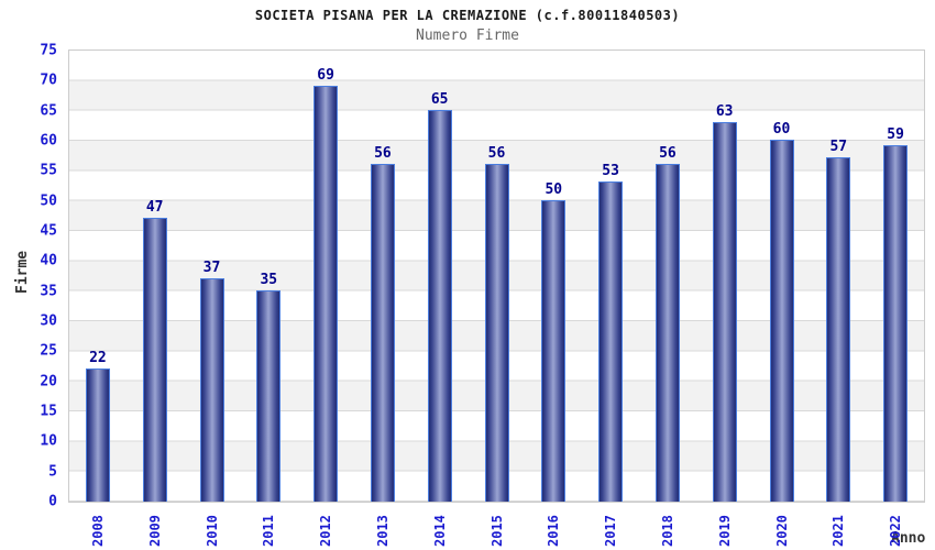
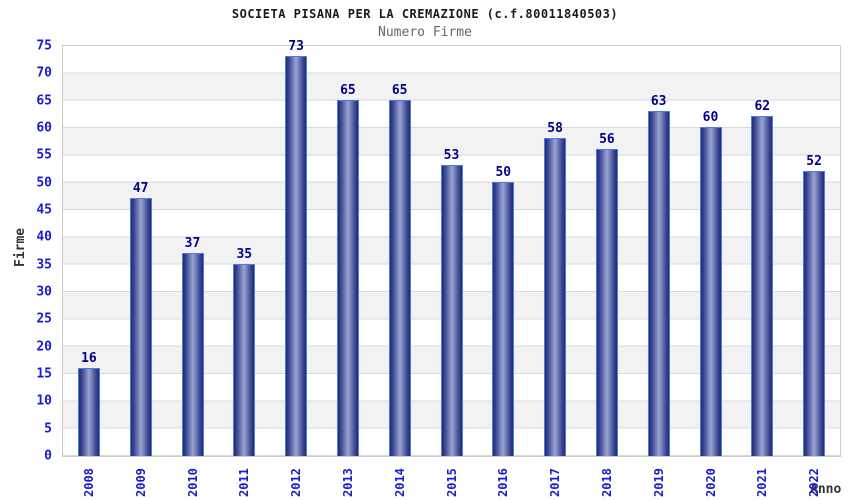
2008: 22 -> 16
2012: 69 -> 73
2013: 56 -> 65
2015: 56 -> 53
2017: 53 -> 58
2021: 57 -> 62
2022: 59 -> 52
